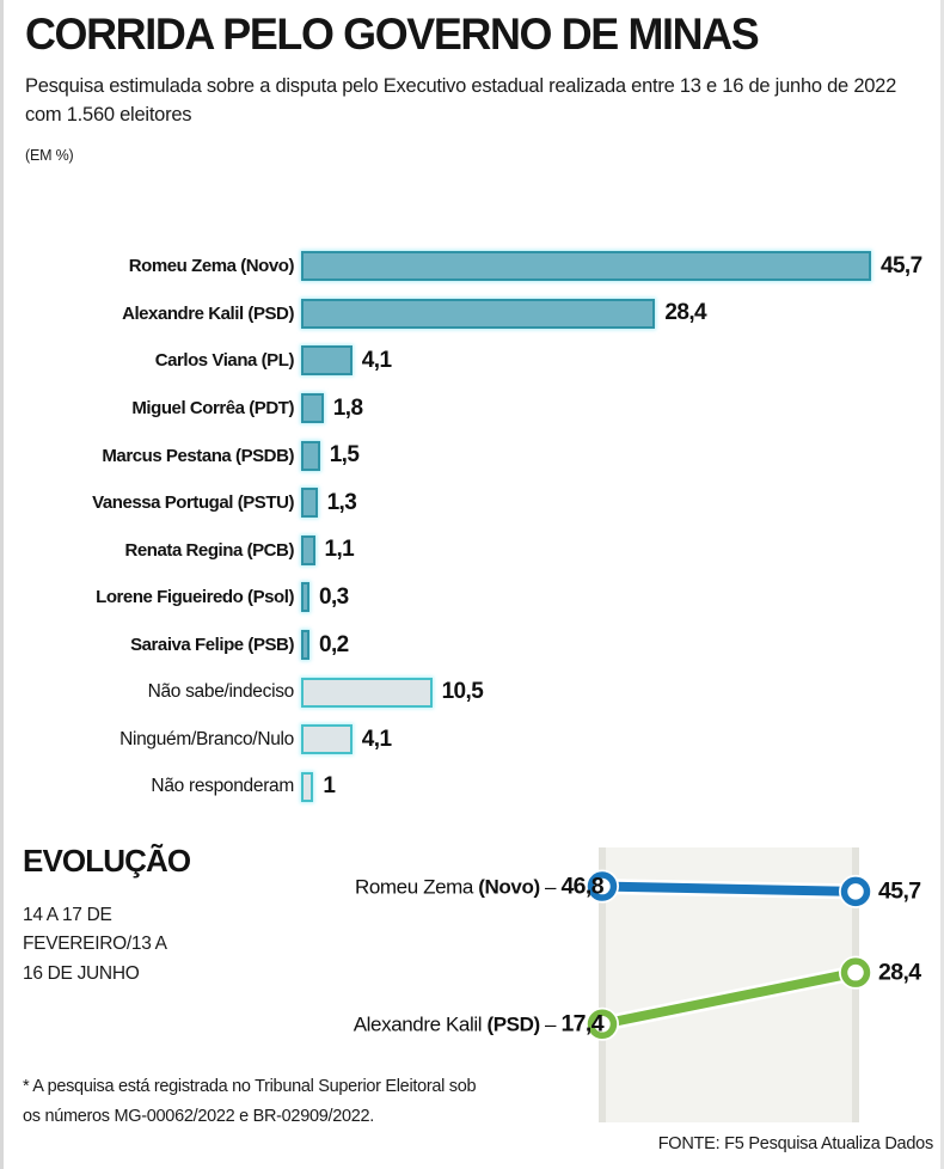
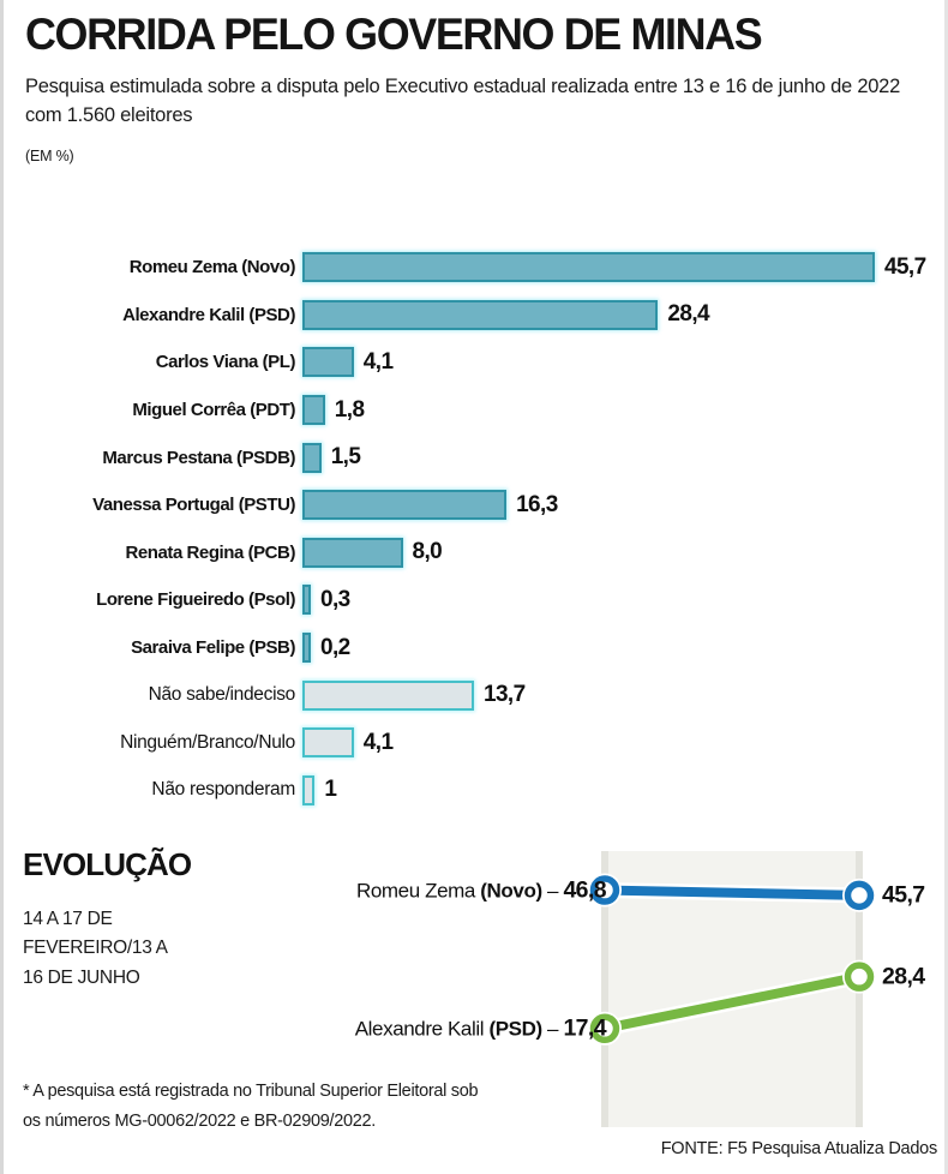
Vanessa Portugal (PSTU): 1,3 -> 16,3
Renata Regina (PCB): 1,1 -> 8,0
Não sabe/indeciso: 10,5 -> 13,7
